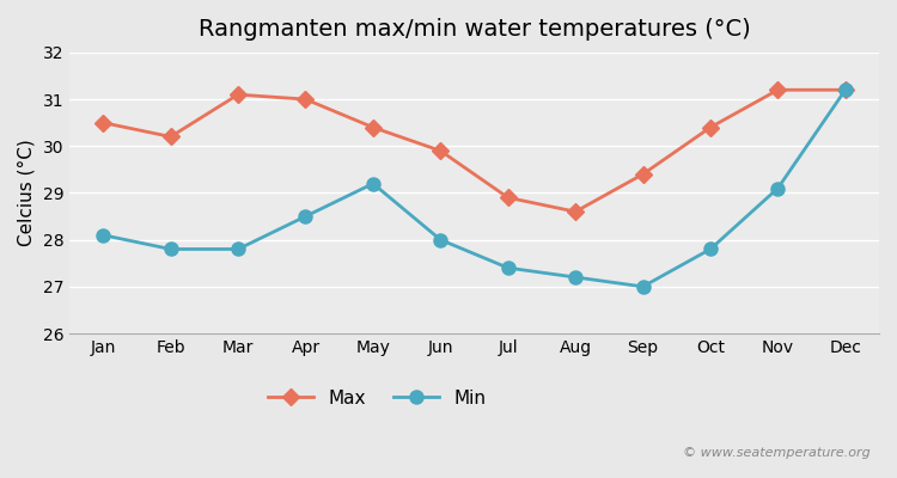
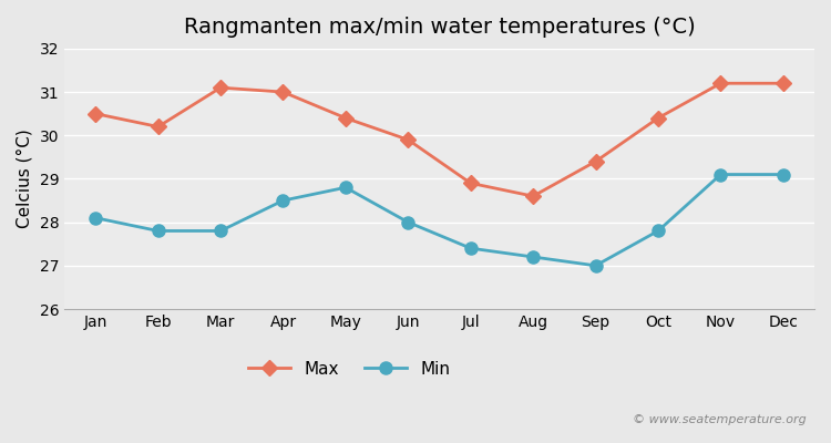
Min/May: 29.2 -> 28.8
Min/Dec: 31.2 -> 29.1
